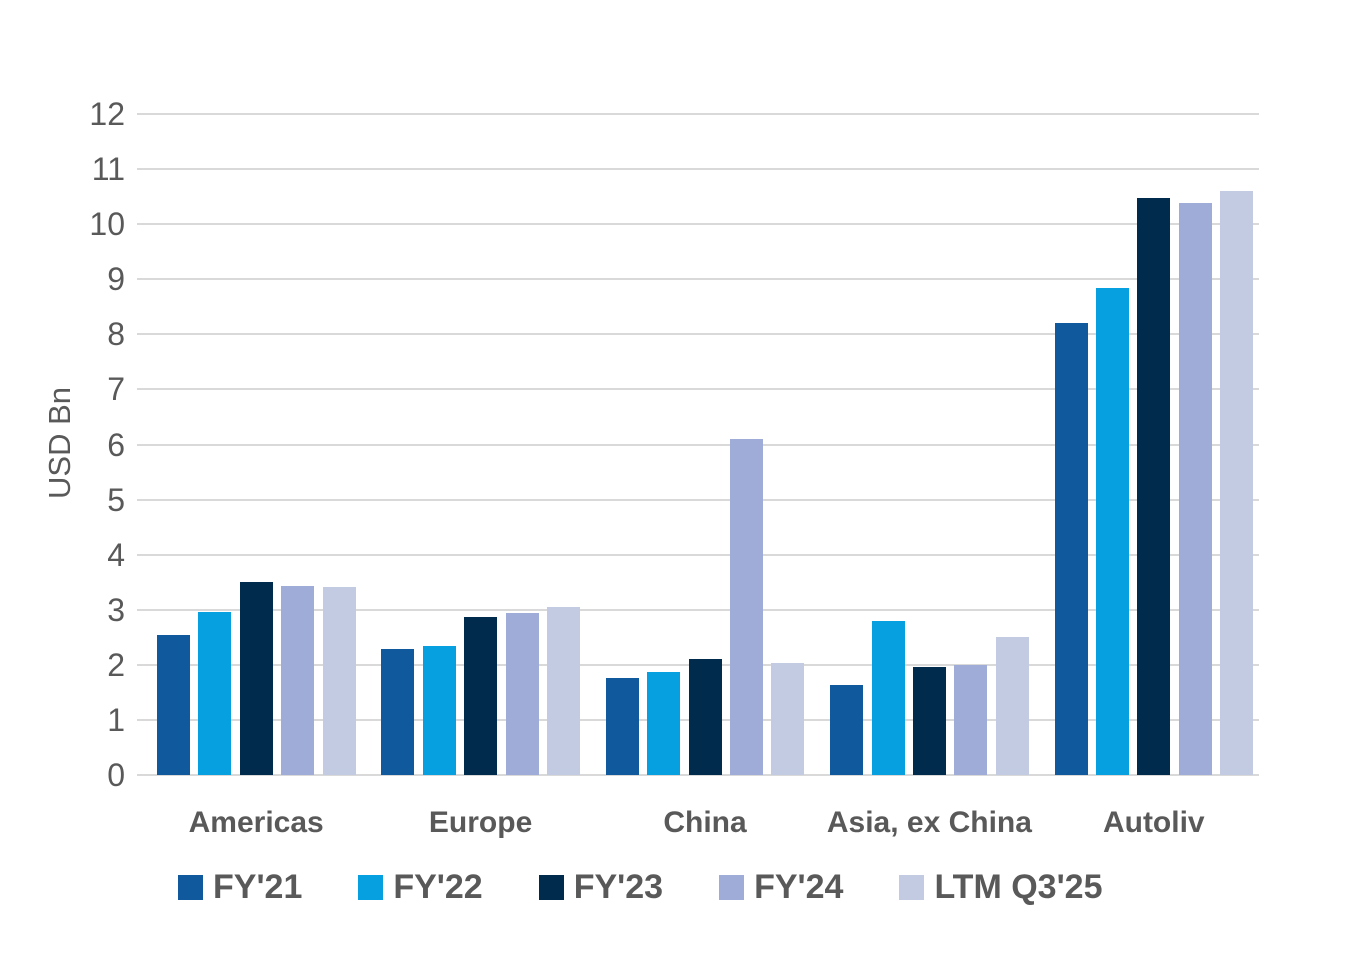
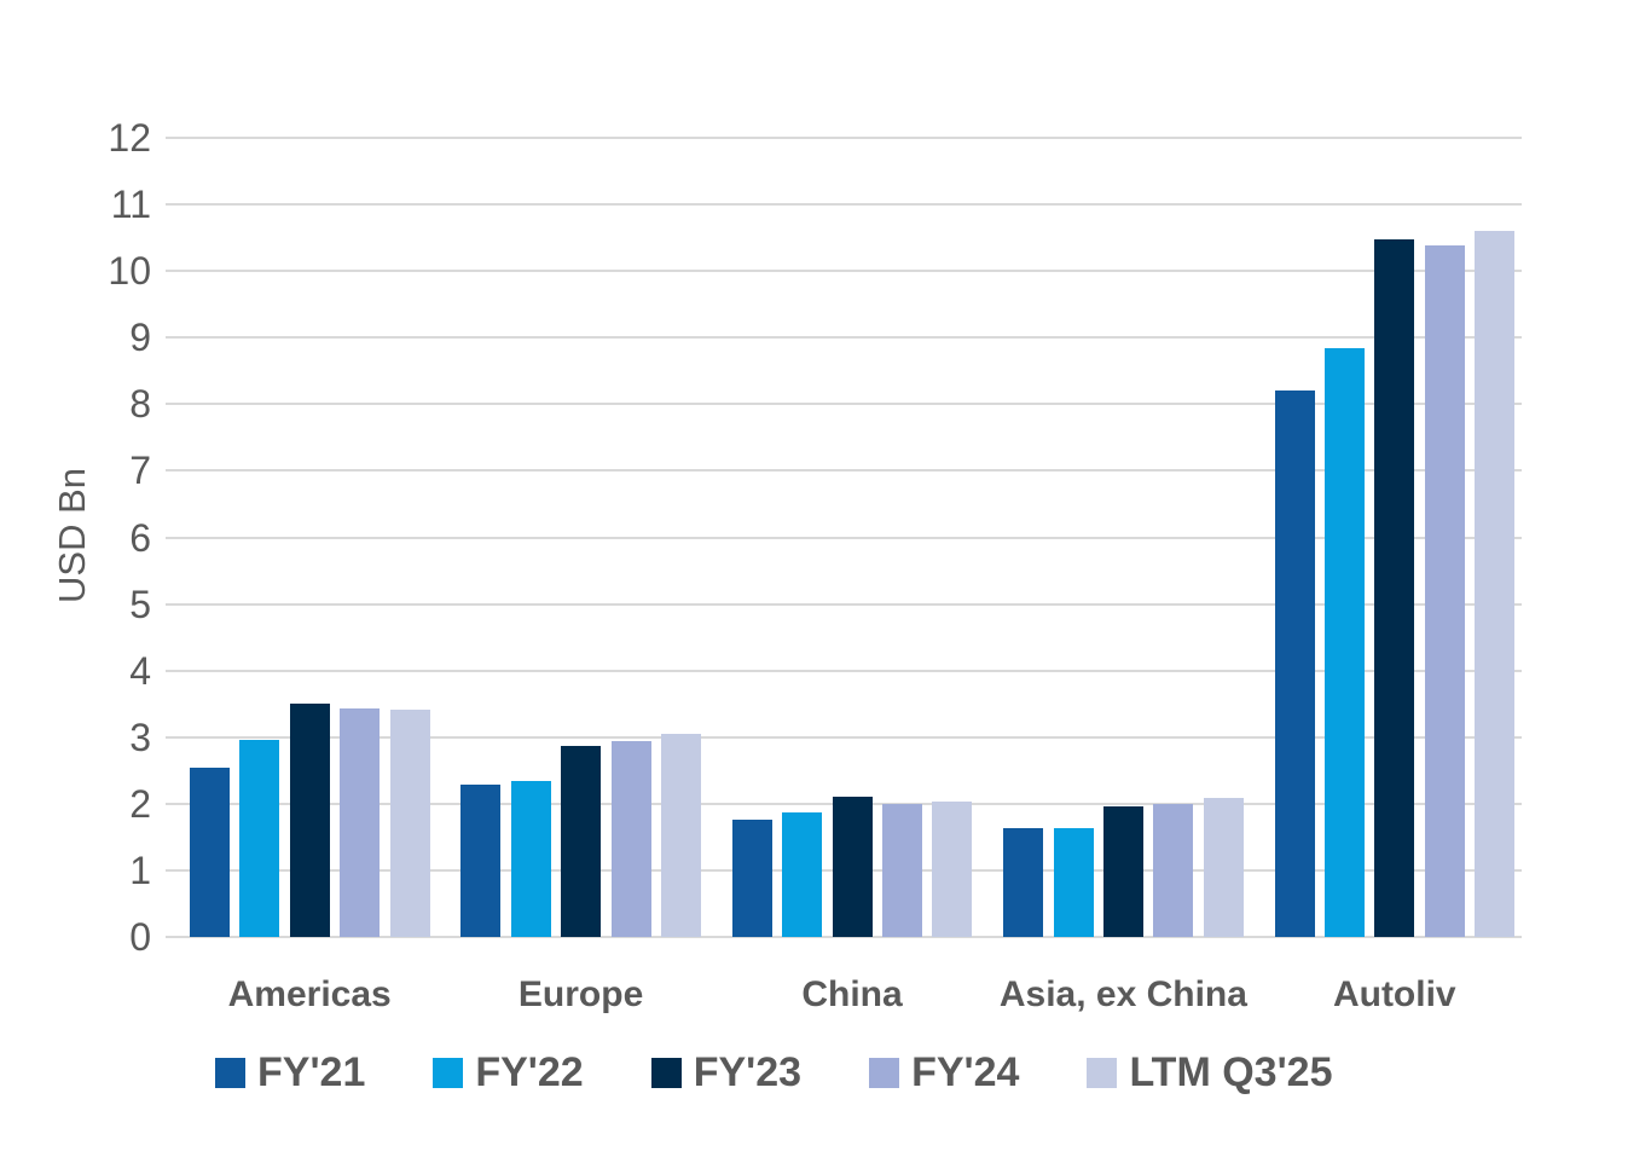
FY'24/China: 6.1 -> 2.0
FY'22/Asia, ex China: 2.8 -> 1.6
LTM Q3'25/Asia, ex China: 2.5 -> 2.1
